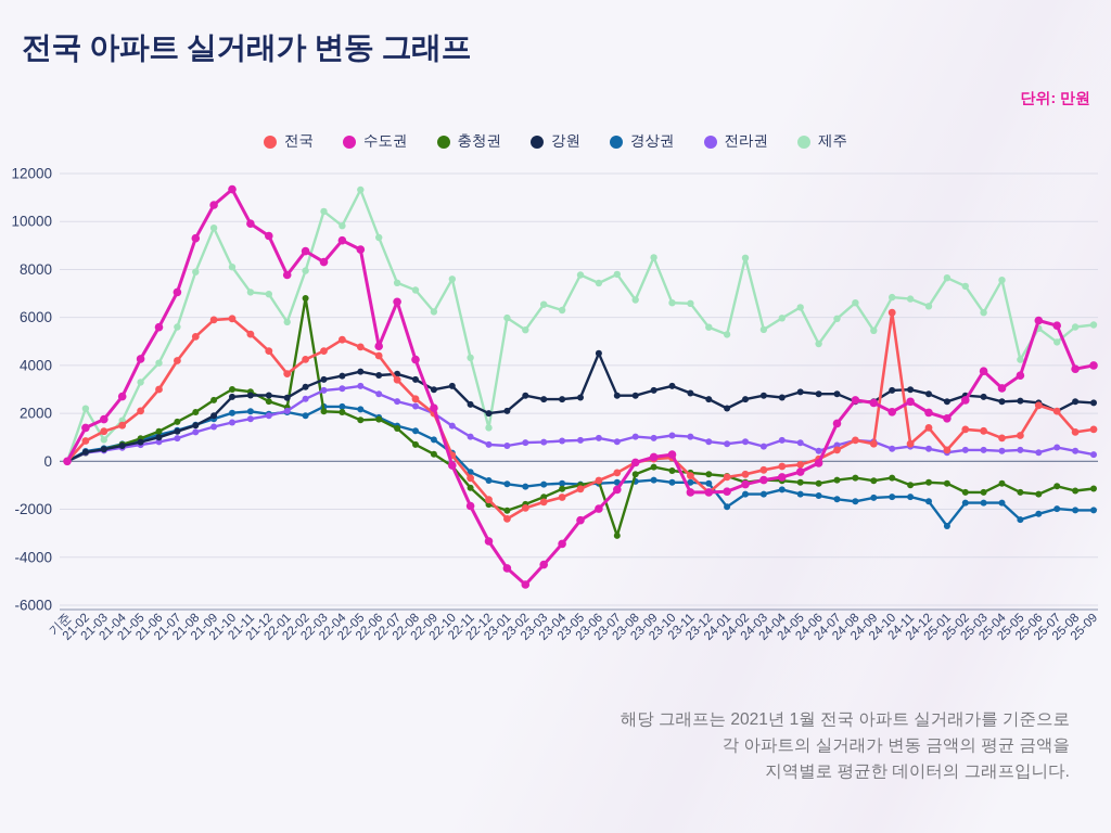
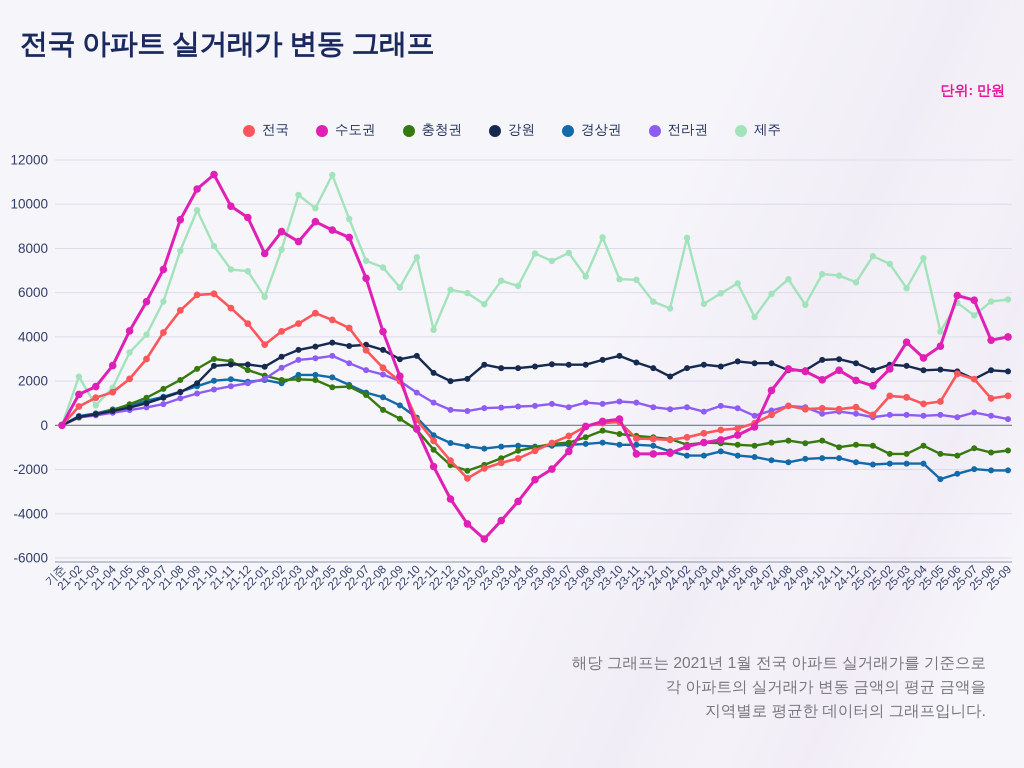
충청권/22-02: 6800 -> 2000
수도권/22-06: 4800 -> 8500
제주/22-12: 1400 -> 6100
강원/23-06: 4500 -> 2800
충청권/23-07: -3100 -> -800
전국/23-12: -1300 -> -600
경상권/24-01: -1900 -> -1200
전국/24-10: 6200 -> 800
전국/24-12: 1400 -> 800
경상권/25-01: -2700 -> -1800
